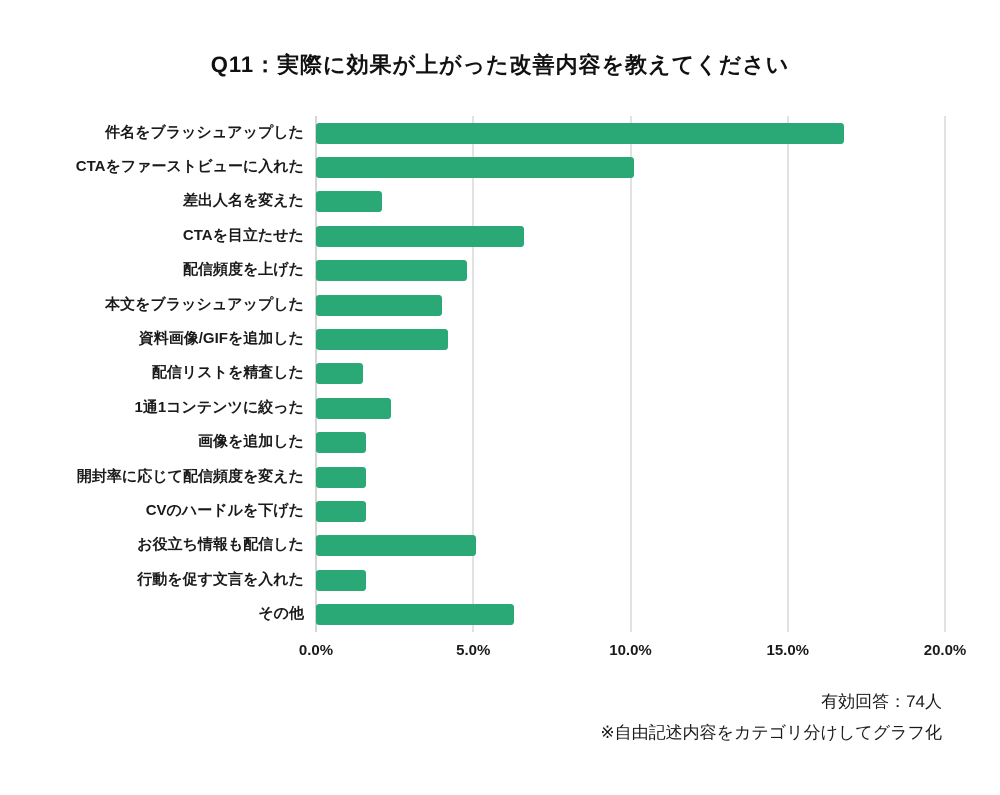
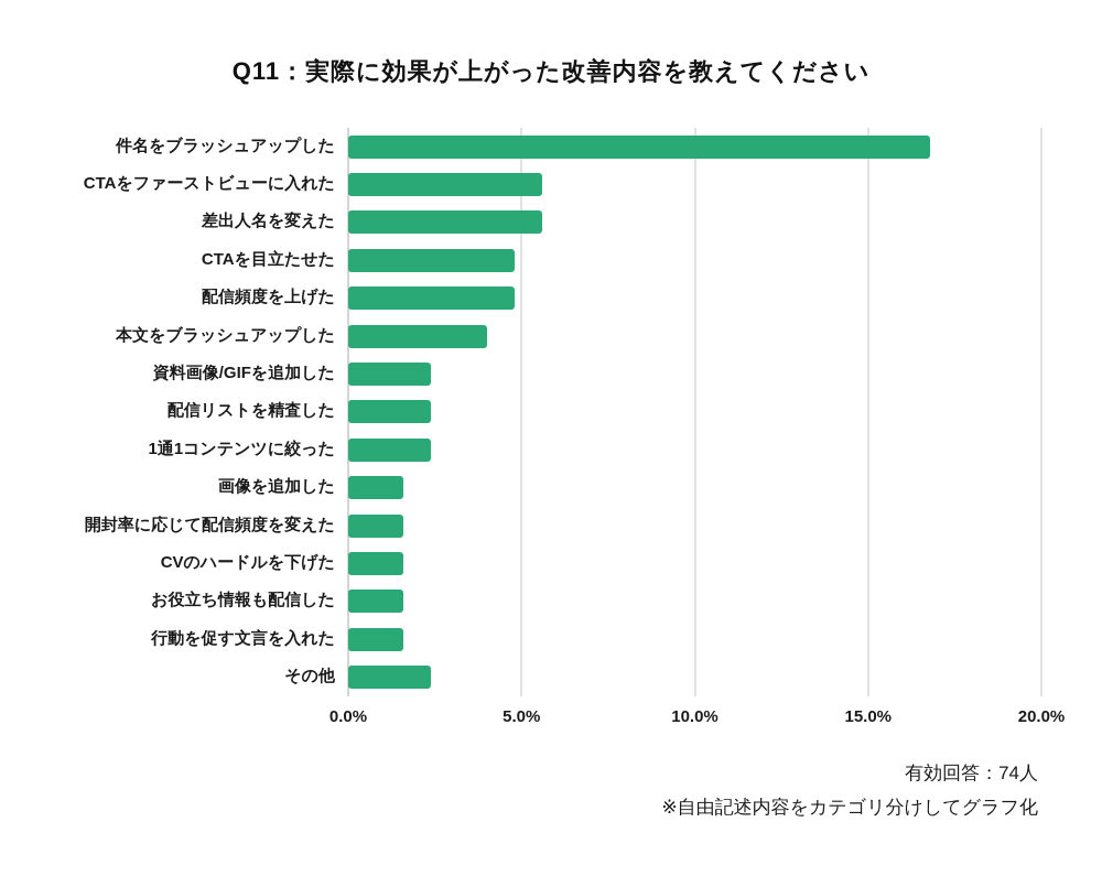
CTAをファーストビューに入れた: 10.1% -> 5.6%
差出人名を変えた: 2.1% -> 5.6%
CTAを目立たせた: 6.6% -> 4.8%
資料画像/GIFを追加した: 4.2% -> 2.4%
配信リストを精査した: 1.5% -> 2.4%
お役立ち情報も配信した: 5.1% -> 1.6%
その他: 6.3% -> 2.4%
